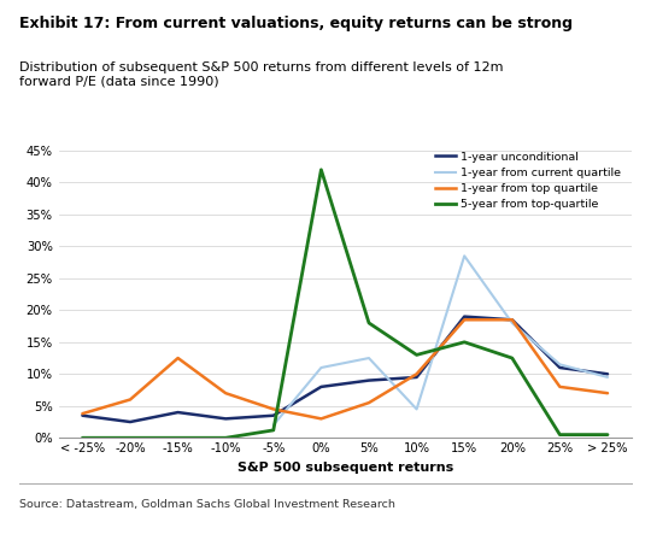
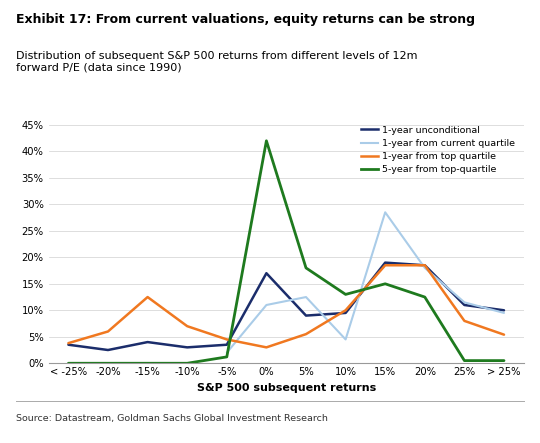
1-year unconditional/0%: 8.0% -> 17.0%
1-year from top quartile/> 25%: 7.0% -> 5.4%
